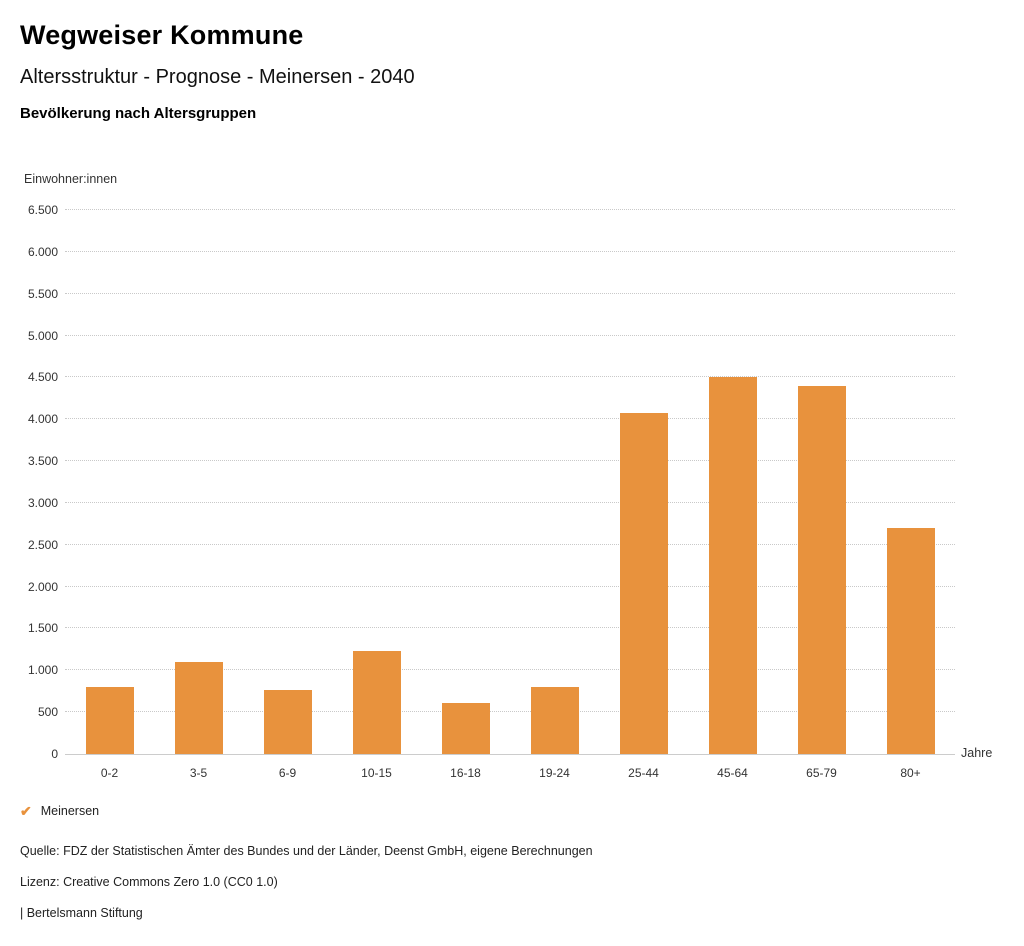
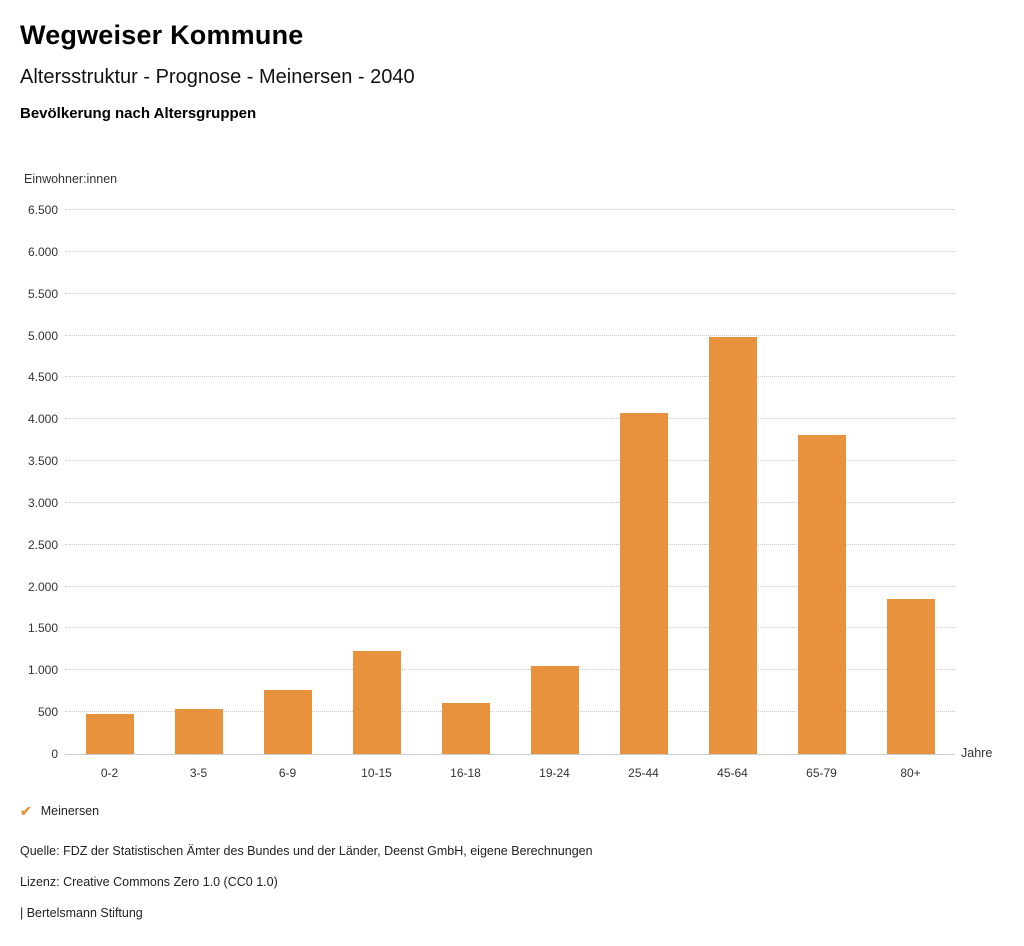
0-2: 800 -> 500
3-5: 1100 -> 500
19-24: 800 -> 1000
45-64: 4500 -> 5000
65-79: 4400 -> 3800
80+: 2700 -> 1800
